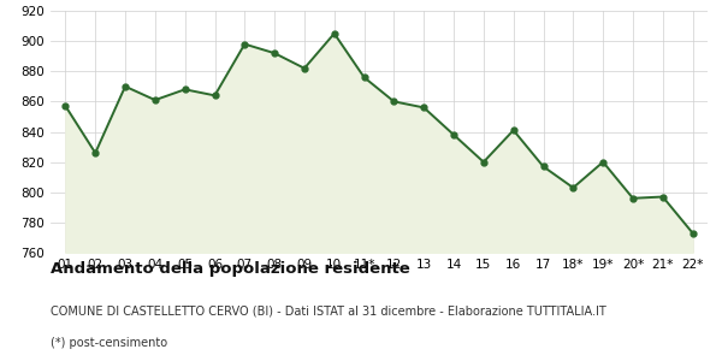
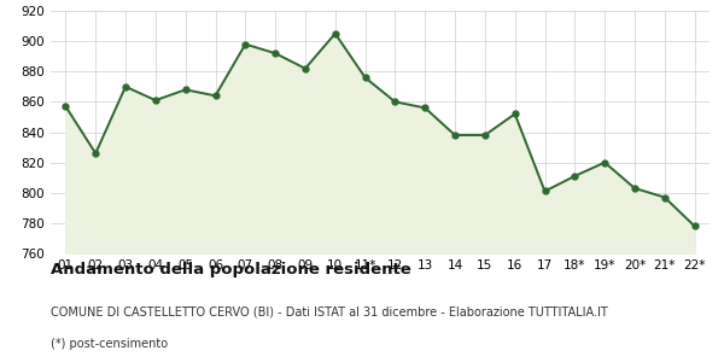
15: 820 -> 838
16: 841 -> 852
17: 817 -> 801
18*: 803 -> 811
20*: 796 -> 803
22*: 773 -> 778
